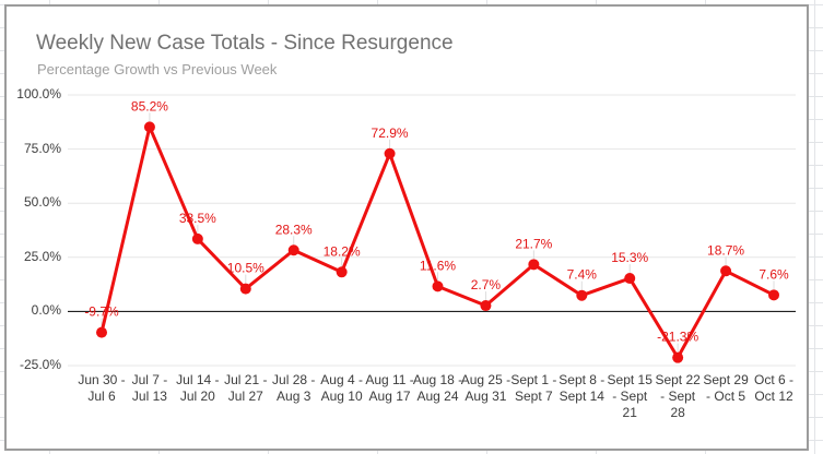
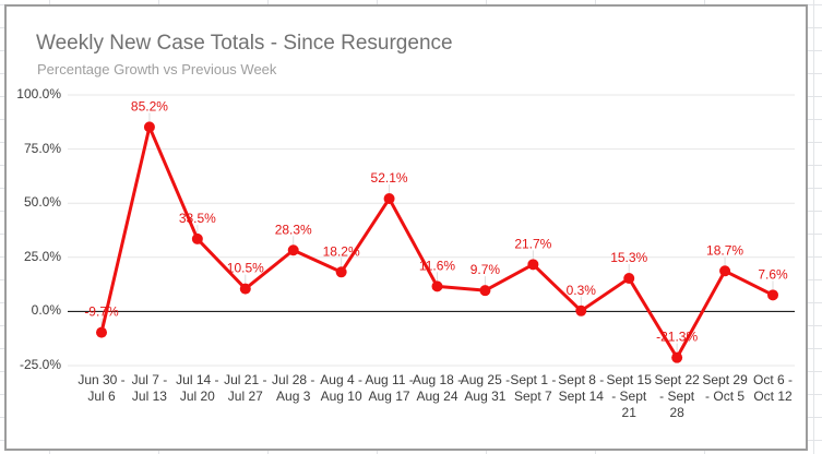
Aug 11 - Aug 17: 72.9% -> 52.1%
Aug 25 - Aug 31: 2.7% -> 9.7%
Sept 8 - Sept 14: 7.4% -> 0.3%
